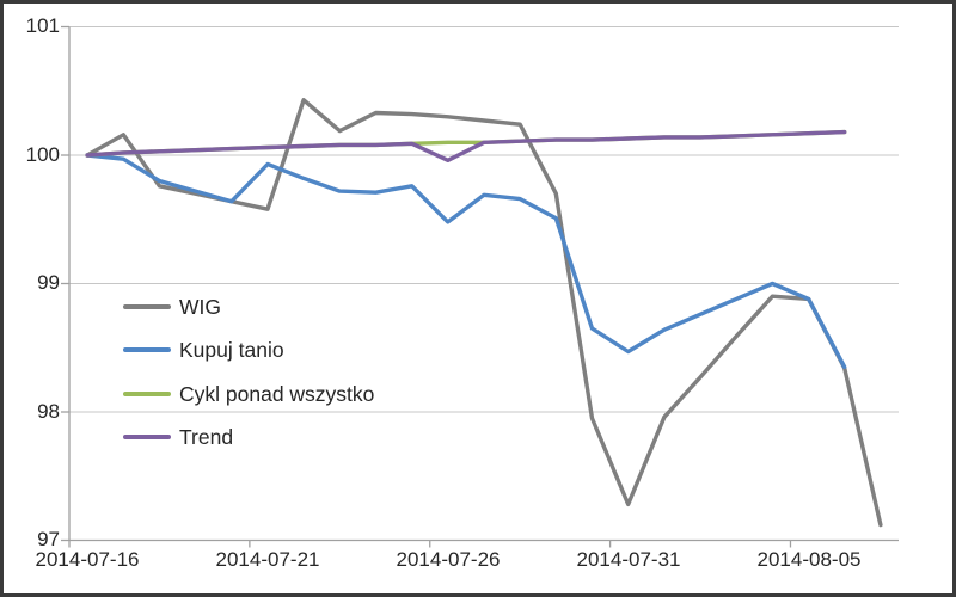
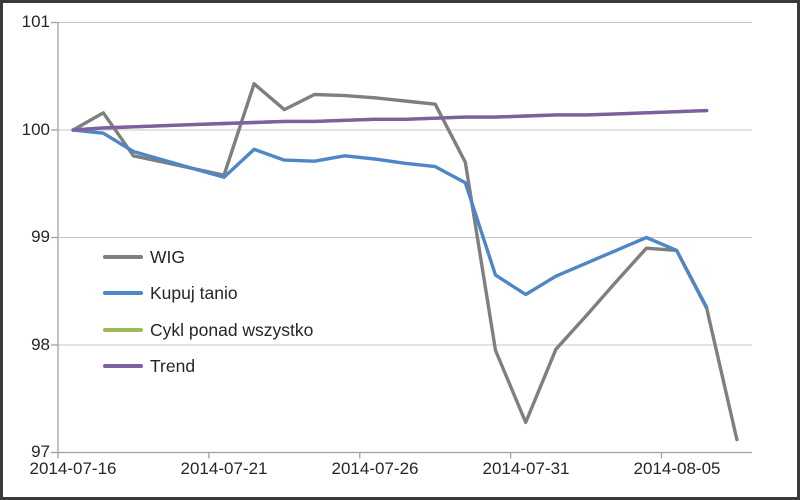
Kupuj tanio/2014-07-21: 99.93 -> 99.56
Kupuj tanio/2014-07-26: 99.48 -> 99.73
Trend/2014-07-26: 99.96 -> 100.10
